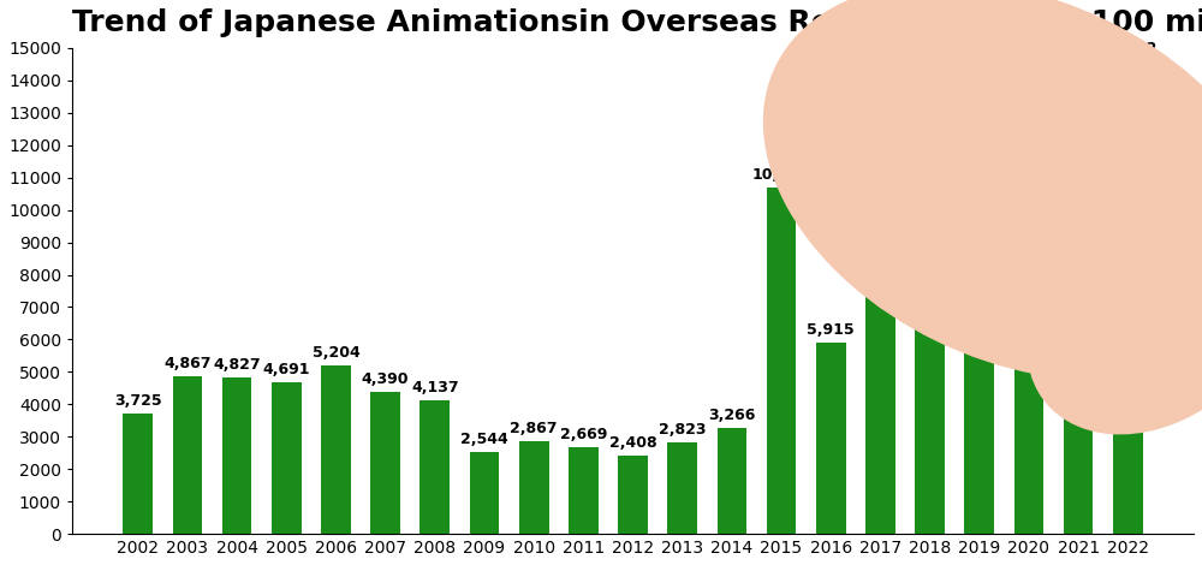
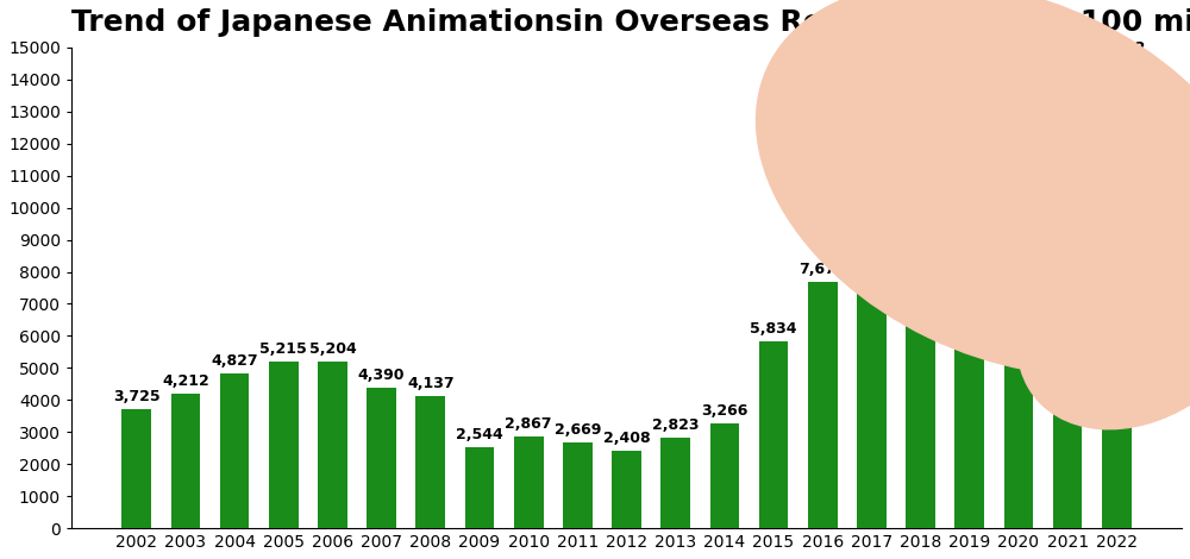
2003: 4,867 -> 4,212
2005: 4,691 -> 5,215
2015: 10,690 -> 5,834
2016: 5,915 -> 7,677
